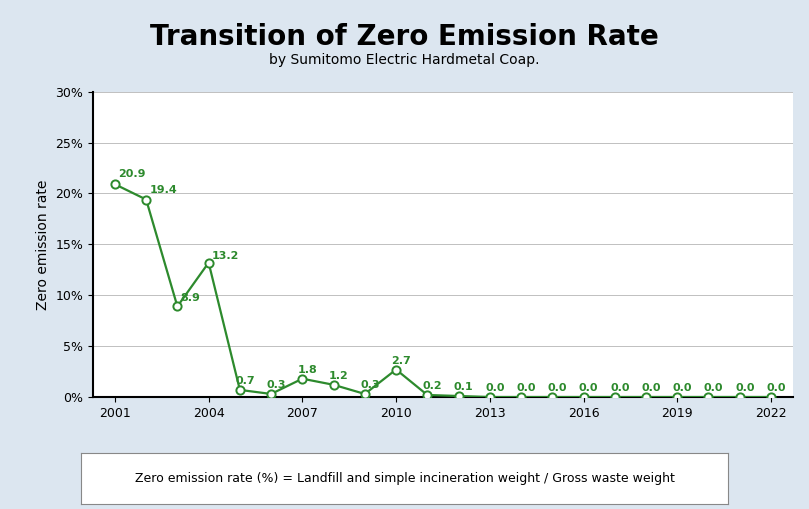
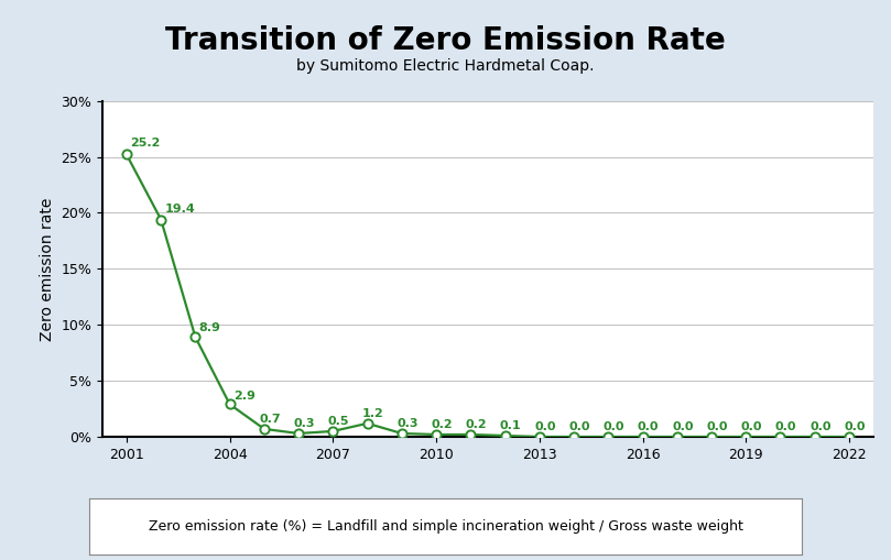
2001: 20.9 -> 25.2
2004: 13.2 -> 2.9
2007: 1.8 -> 0.5
2010: 2.7 -> 0.2
